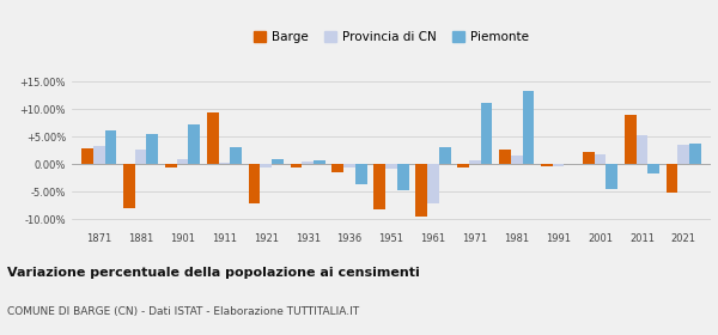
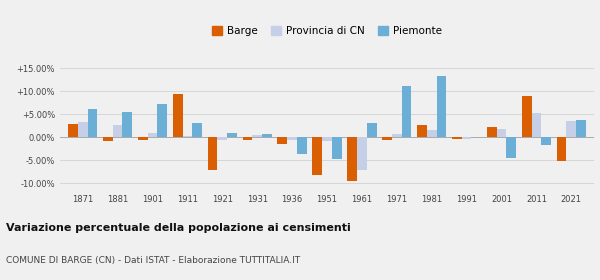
Barge/1881: -8.0% -> -0.9%
